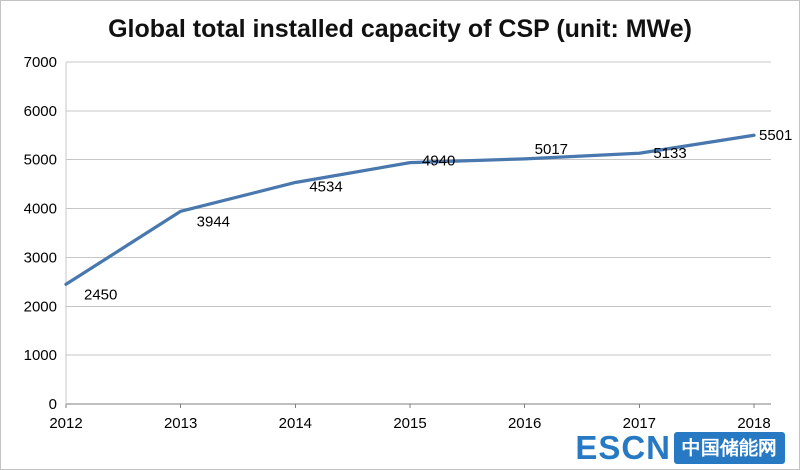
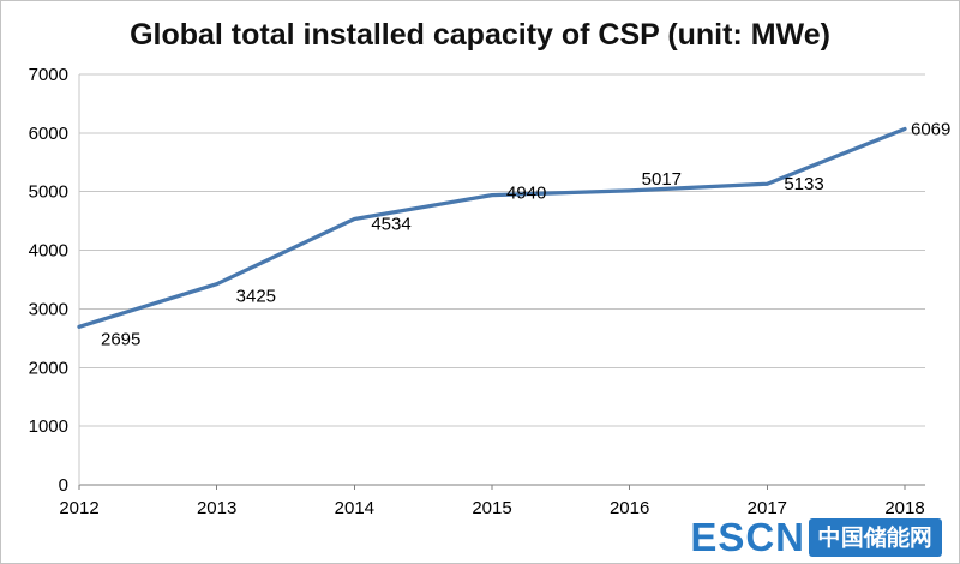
2012: 2450 -> 2695
2013: 3944 -> 3425
2018: 5501 -> 6069
